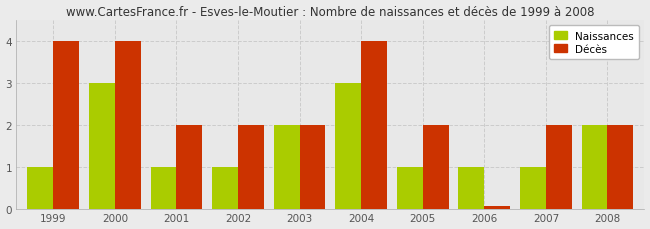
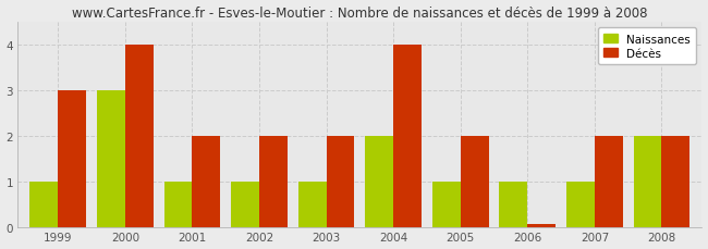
Décès/1999: 4.00 -> 3.00
Naissances/2003: 2 -> 1
Naissances/2004: 3 -> 2
